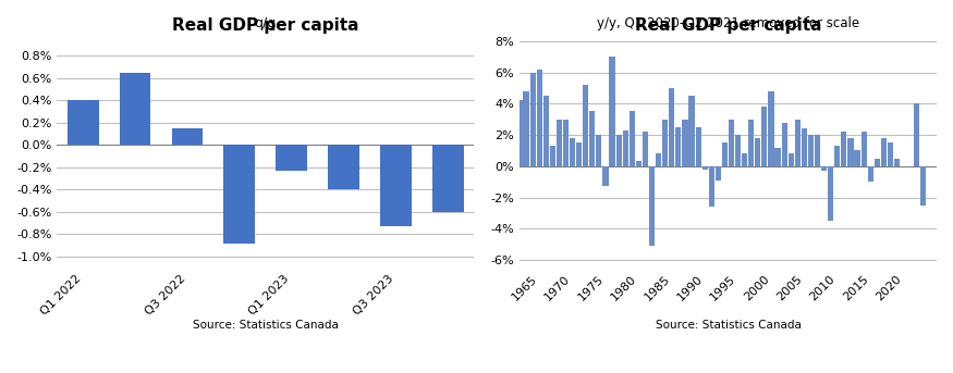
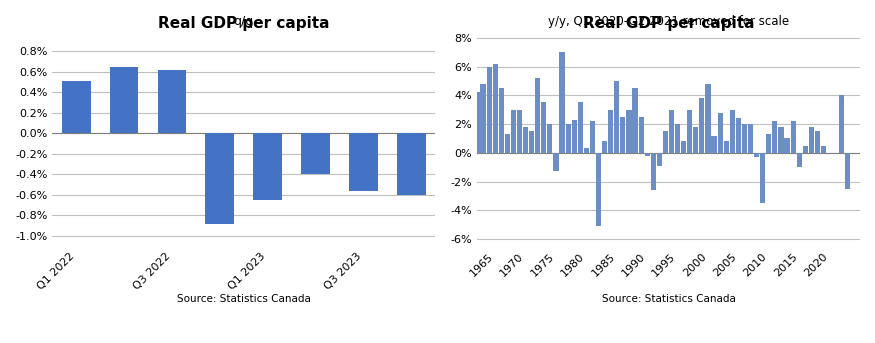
Q1 2022: 0.40% -> 0.51%
Q3 2022: 0.15% -> 0.62%
Q1 2023: -0.23% -> -0.65%
Q3 2023: -0.73% -> -0.56%
